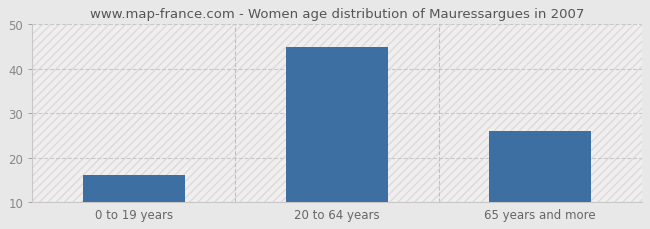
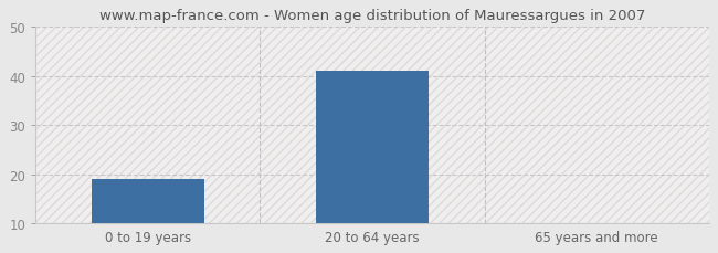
0 to 19 years: 16 -> 19
20 to 64 years: 45 -> 41
65 years and more: 26 -> 10
